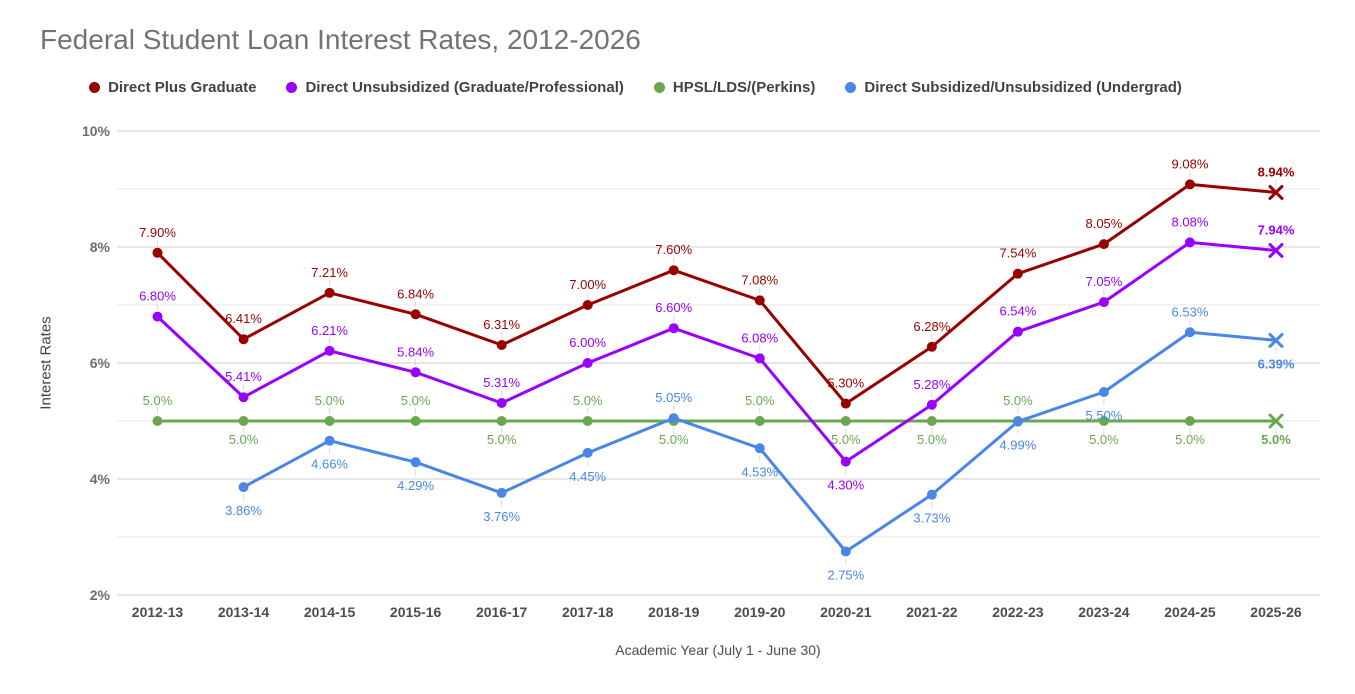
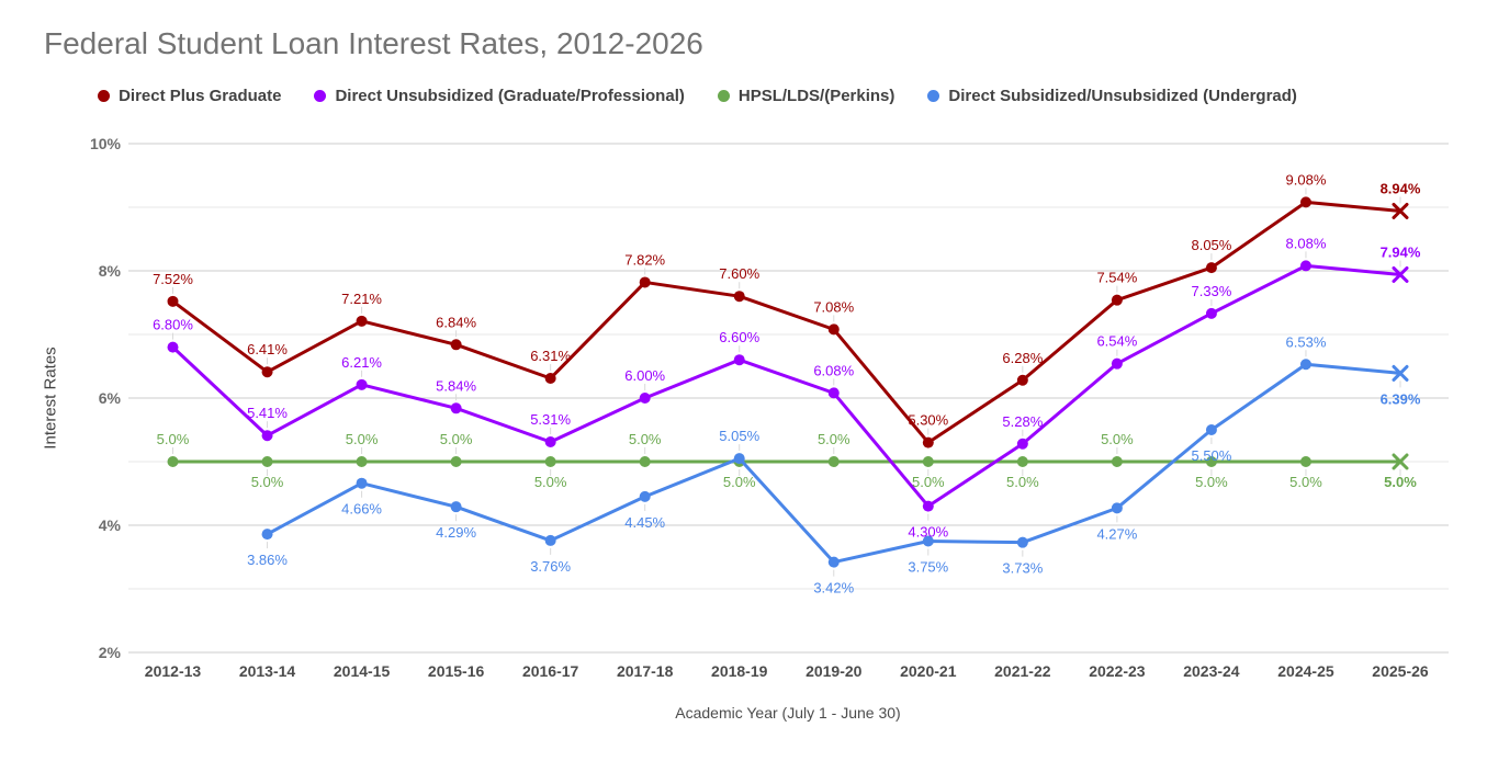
Direct Plus Graduate/2012-13: 7.90% -> 7.52%
Direct Plus Graduate/2017-18: 7.00% -> 7.82%
Direct Subsidized/Unsubsidized (Undergrad)/2019-20: 4.53% -> 3.42%
Direct Subsidized/Unsubsidized (Undergrad)/2020-21: 2.75% -> 3.75%
Direct Subsidized/Unsubsidized (Undergrad)/2022-23: 4.99% -> 4.27%
Direct Unsubsidized (Graduate/Professional)/2023-24: 7.05% -> 7.33%
